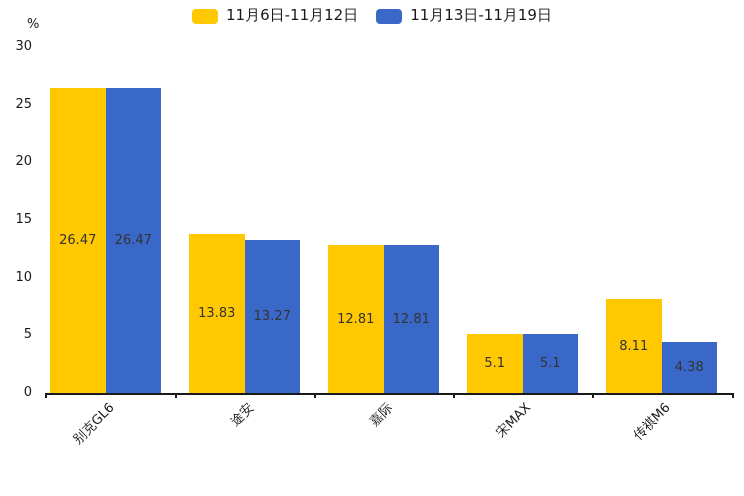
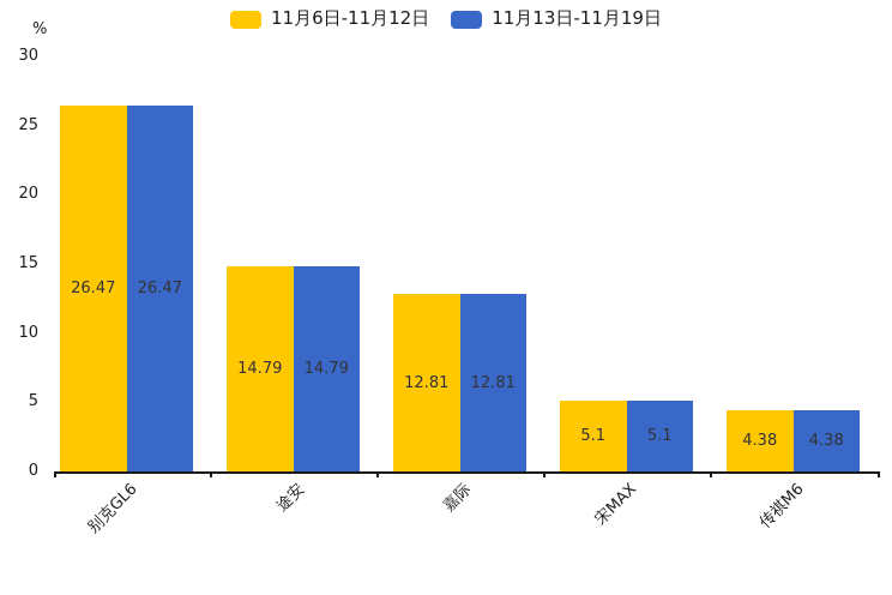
11月6日-11月12日/途安: 13.83 -> 14.79
11月13日-11月19日/途安: 13.27 -> 14.79
11月6日-11月12日/传祺M6: 8.11 -> 4.38
